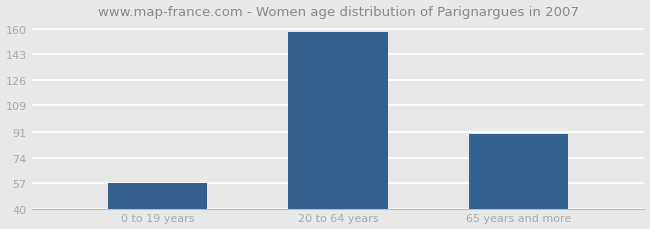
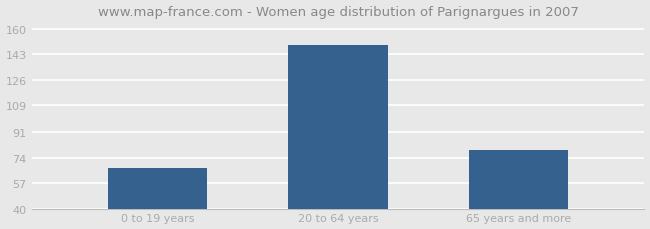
0 to 19 years: 57 -> 67
20 to 64 years: 158 -> 149
65 years and more: 90 -> 79
